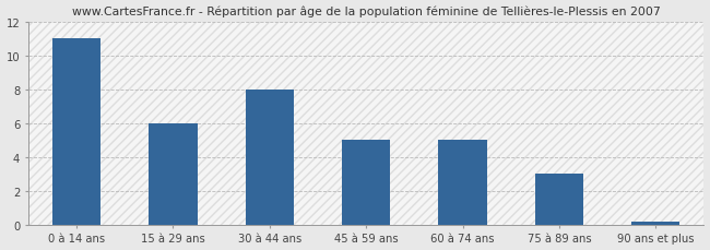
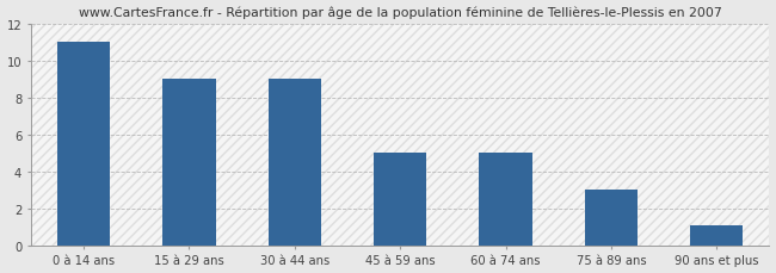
15 à 29 ans: 6.0 -> 9.0
30 à 44 ans: 8.0 -> 9.0
90 ans et plus: 0.2 -> 1.1
